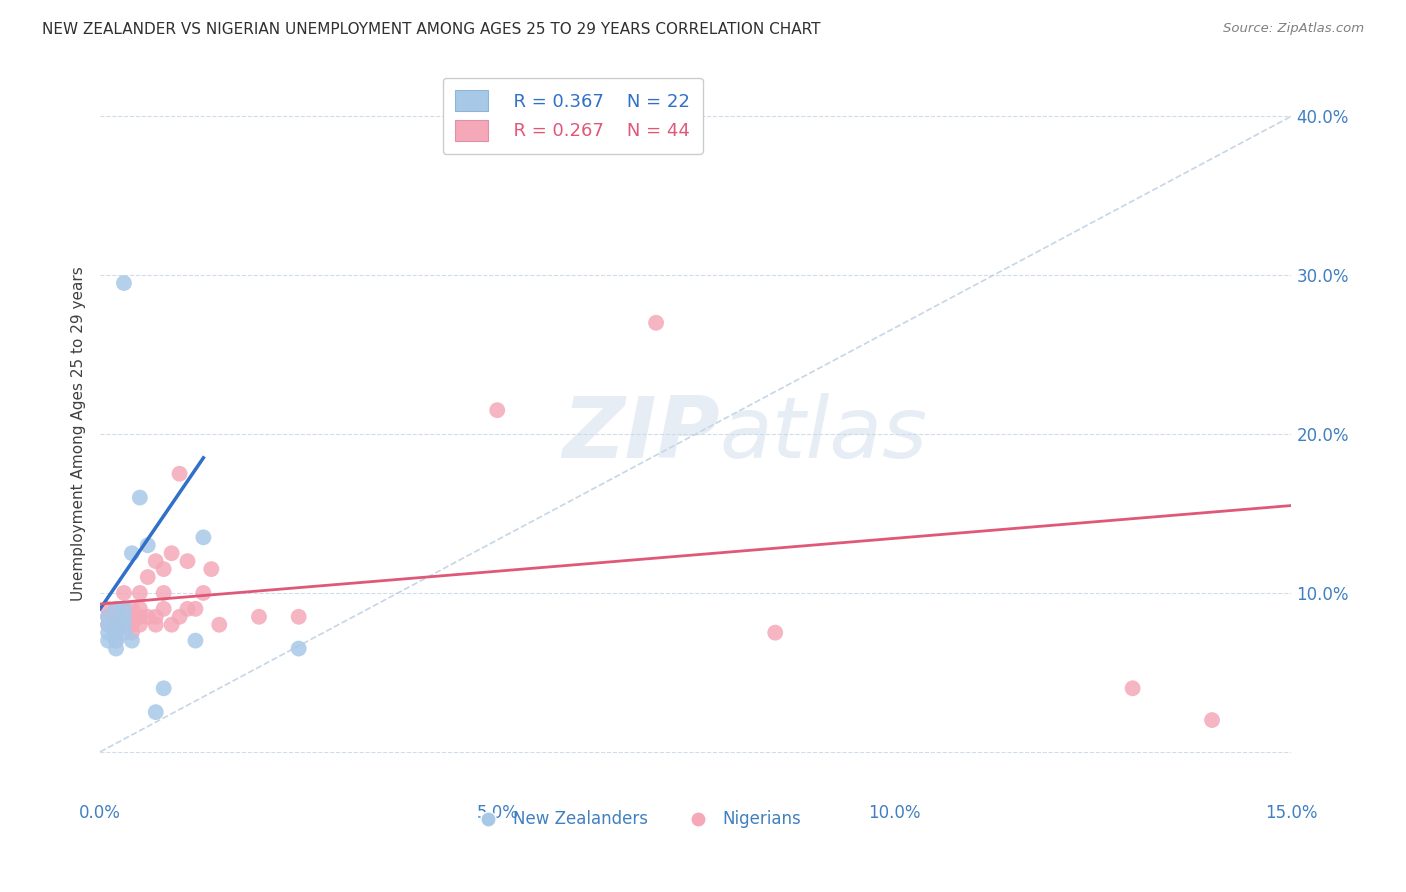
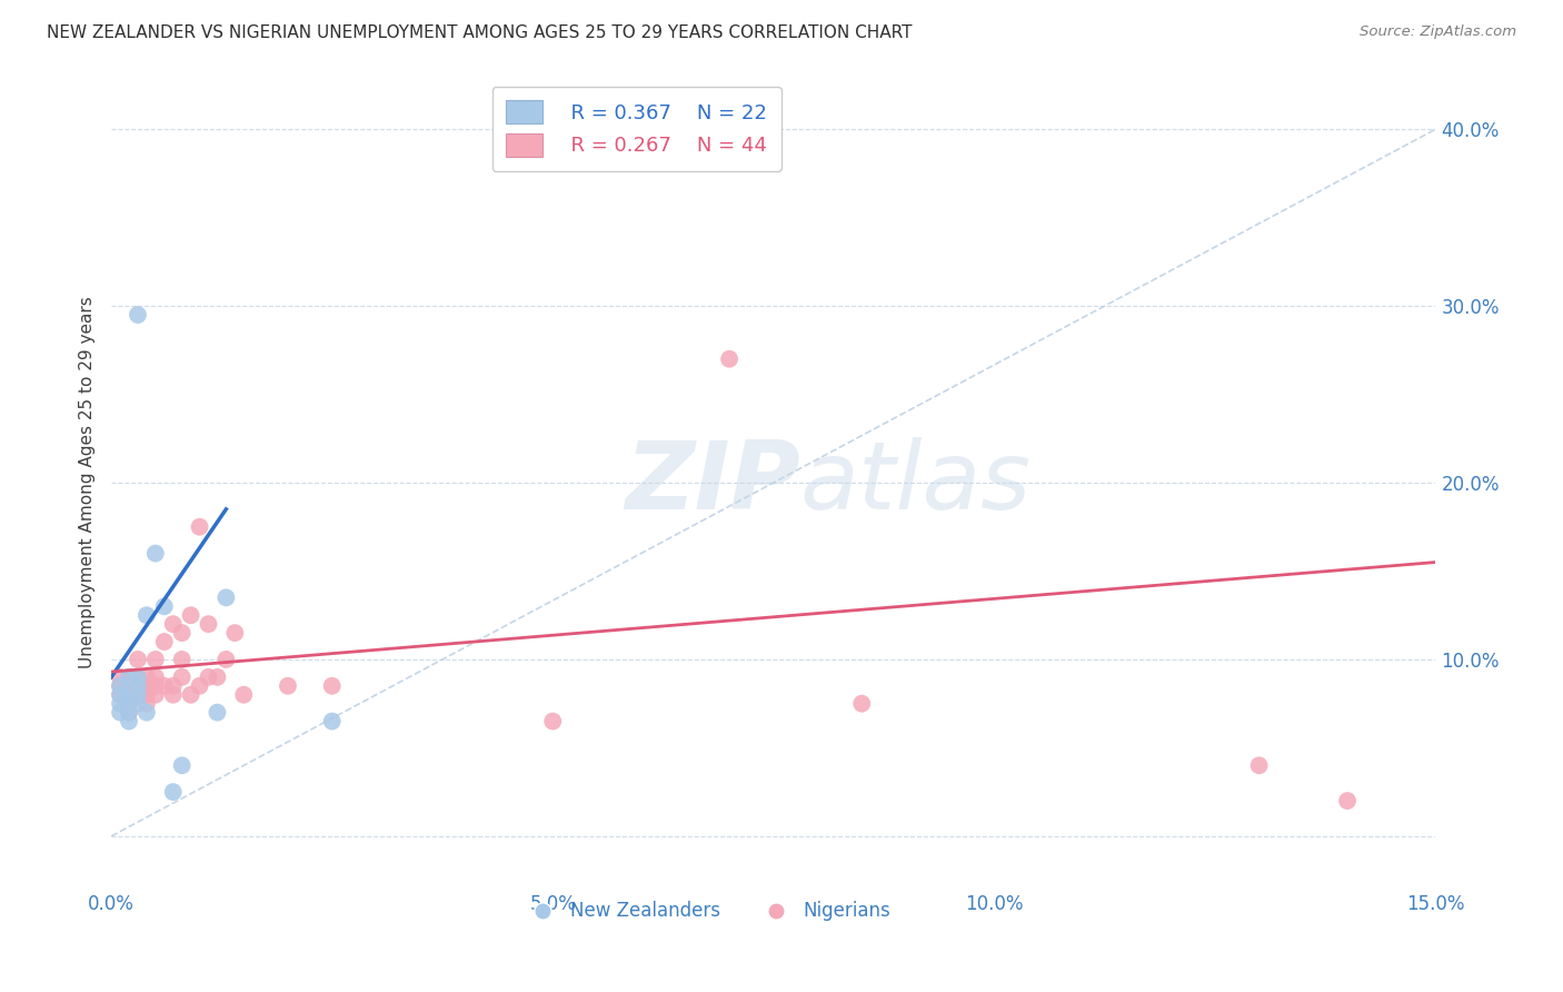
Nigerians/5.0%: 21.5% -> 6.5%
